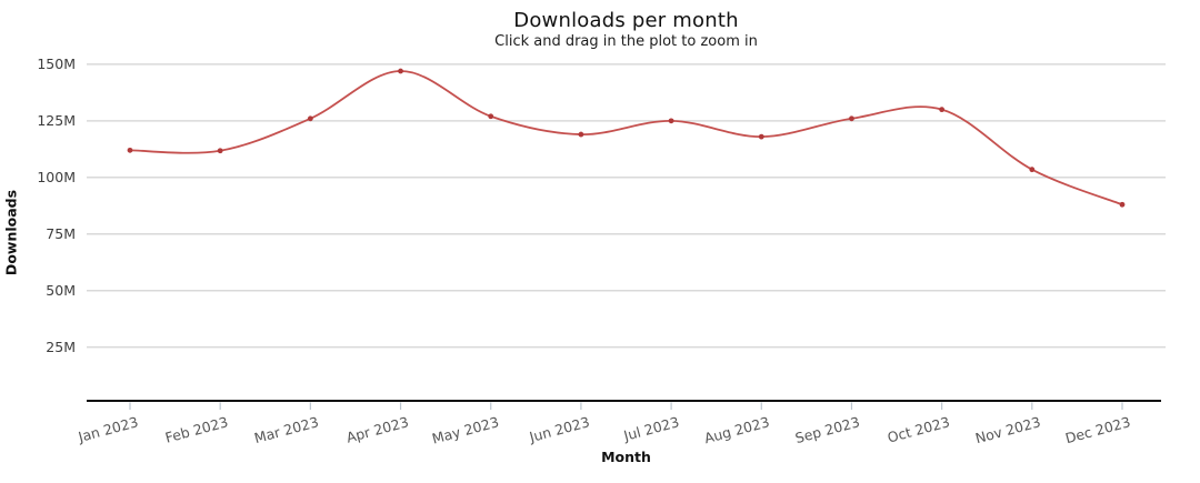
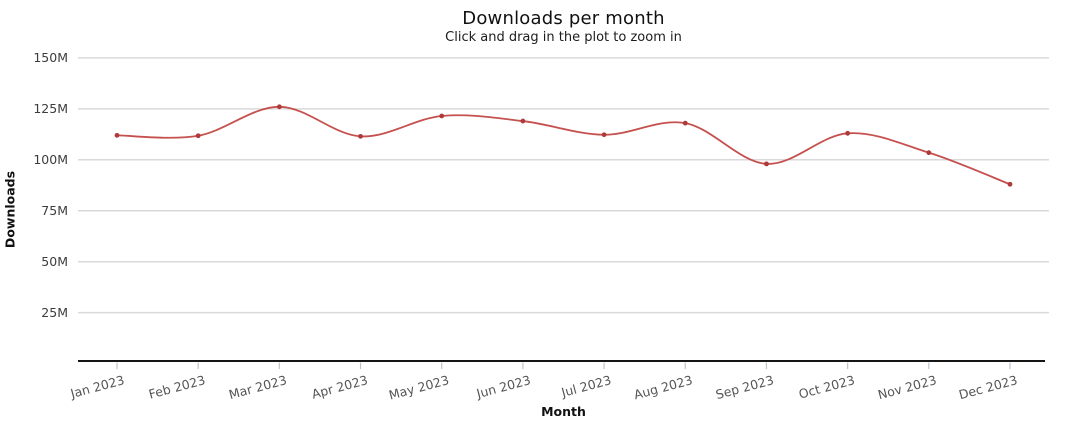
Apr 2023: 147M -> 112M
May 2023: 127M -> 122M
Jul 2023: 125M -> 112M
Sep 2023: 126M -> 98M
Oct 2023: 130M -> 113M
